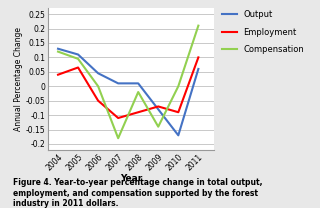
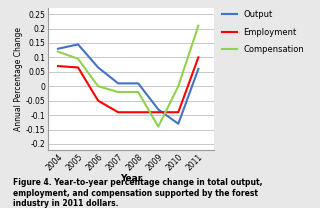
Employment/2004: 0.040 -> 0.070
Output/2005: 0.110 -> 0.145
Output/2006: 0.045 -> 0.065
Employment/2007: -0.110 -> -0.090
Compensation/2007: -0.180 -> -0.020
Employment/2009: -0.070 -> -0.090
Output/2010: -0.170 -> -0.130
